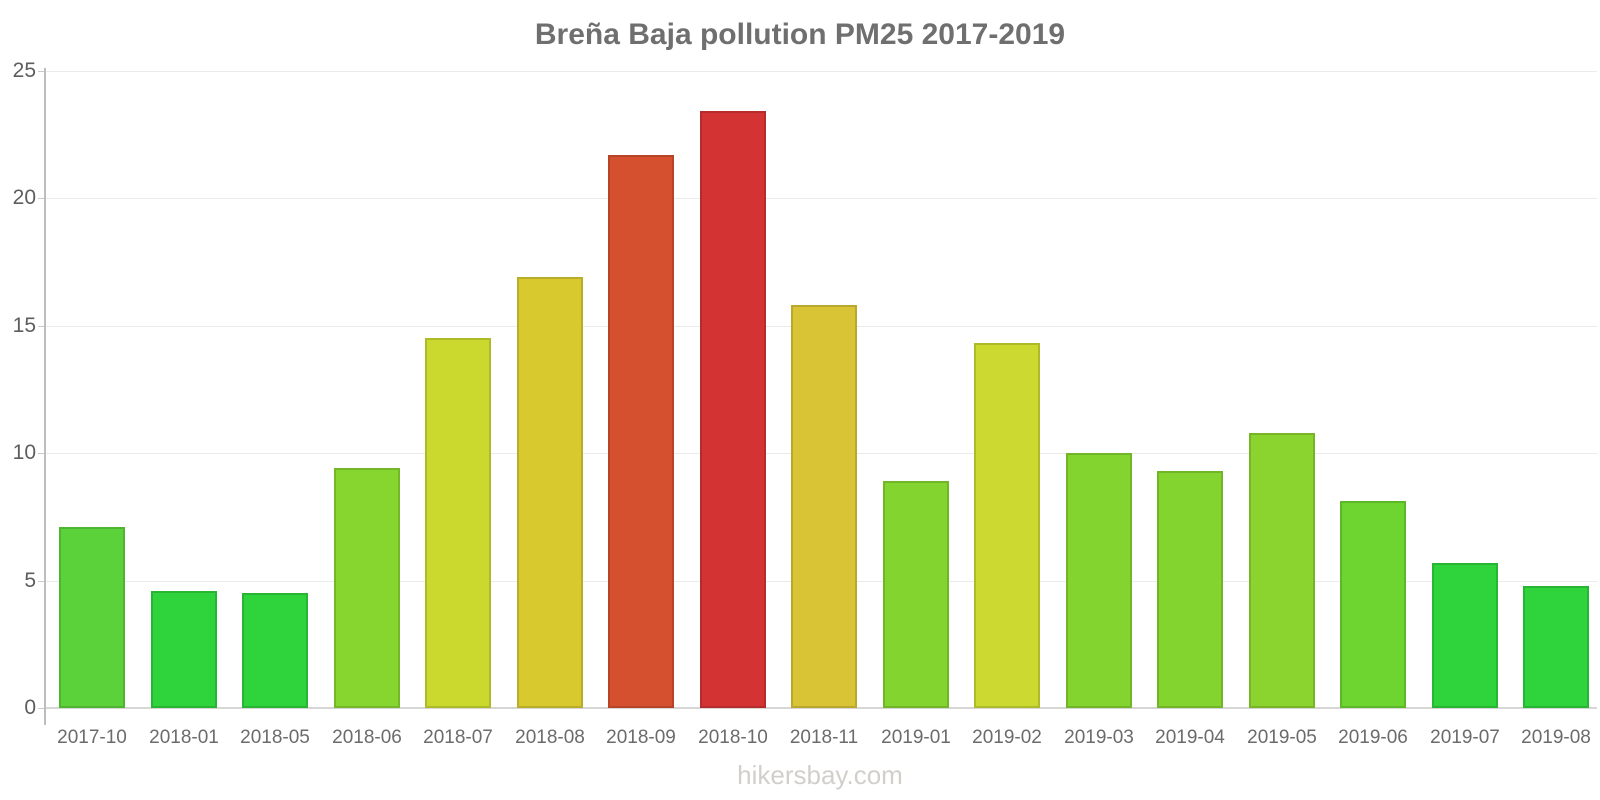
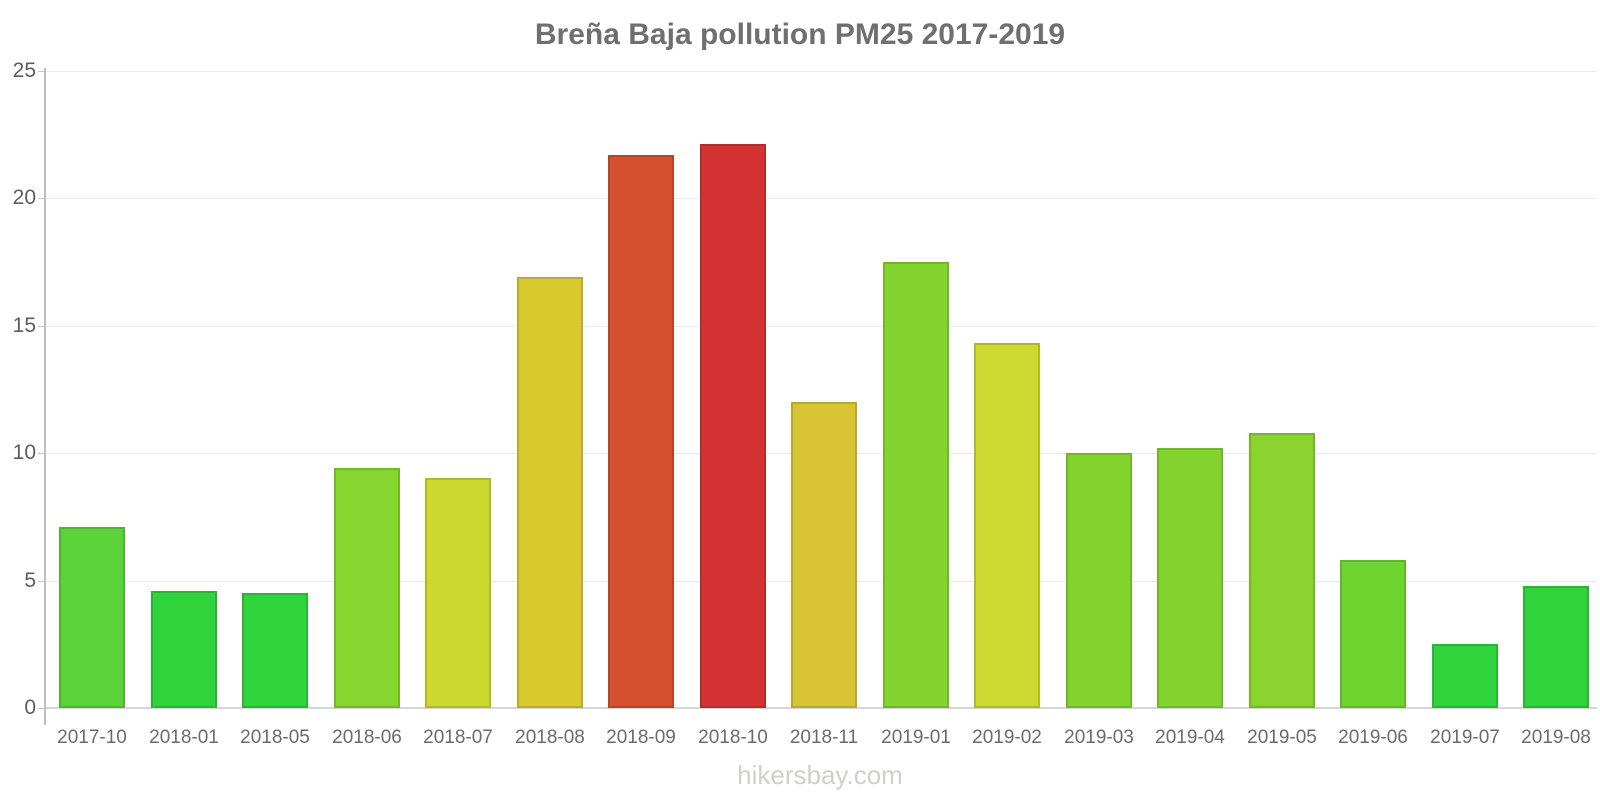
2018-07: 14.5 -> 9.0
2018-10: 23.4 -> 22.1
2018-11: 15.8 -> 12.0
2019-01: 8.9 -> 17.5
2019-04: 9.3 -> 10.2
2019-06: 8.1 -> 5.8
2019-07: 5.7 -> 2.5
